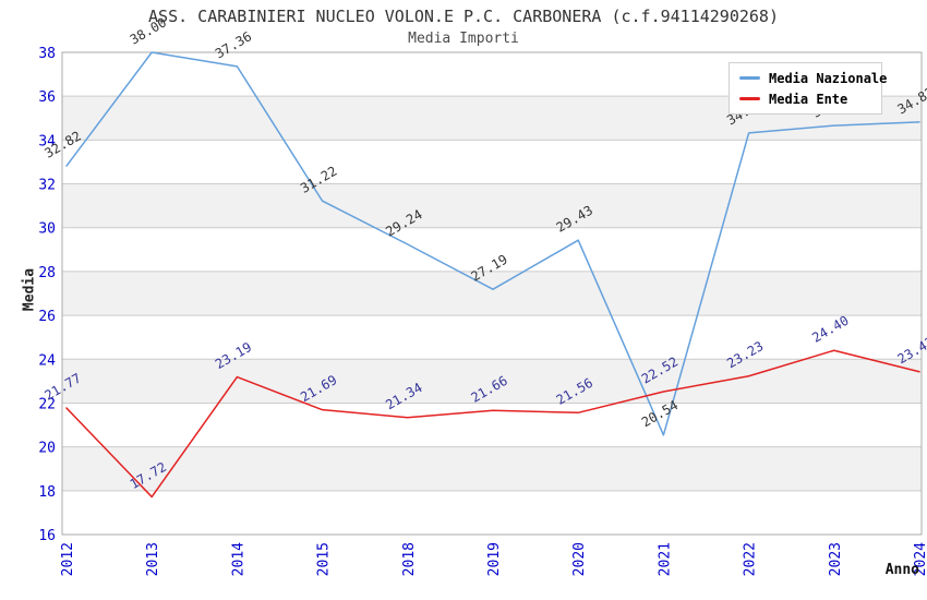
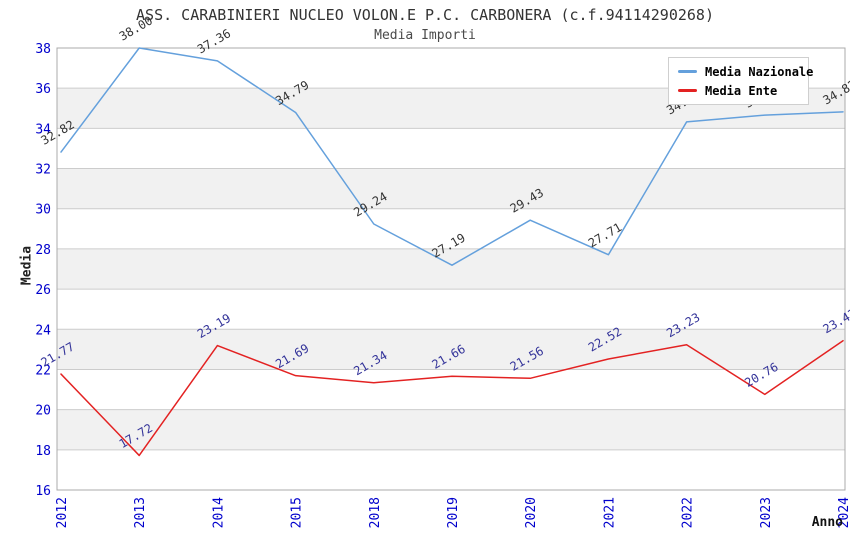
Media Nazionale/2015: 31.22 -> 34.79
Media Nazionale/2021: 20.54 -> 27.71
Media Ente/2023: 24.40 -> 20.76
